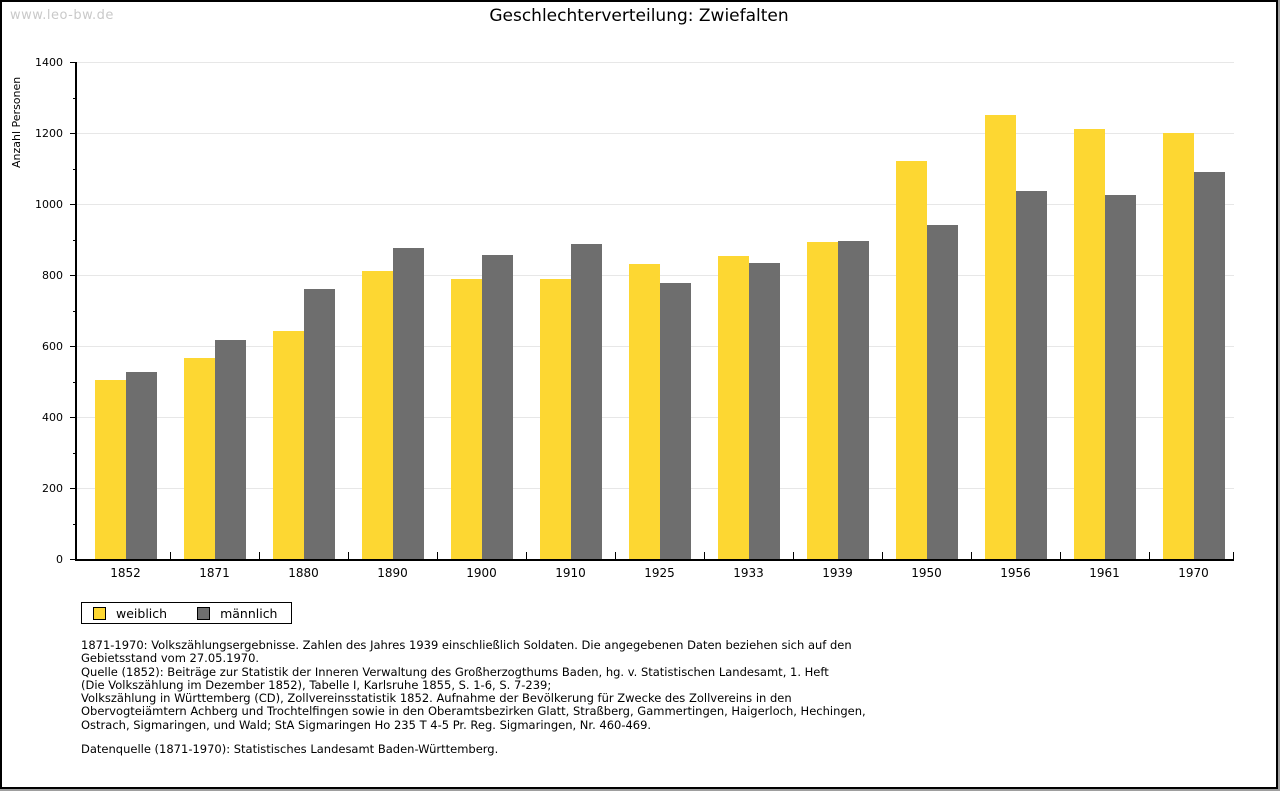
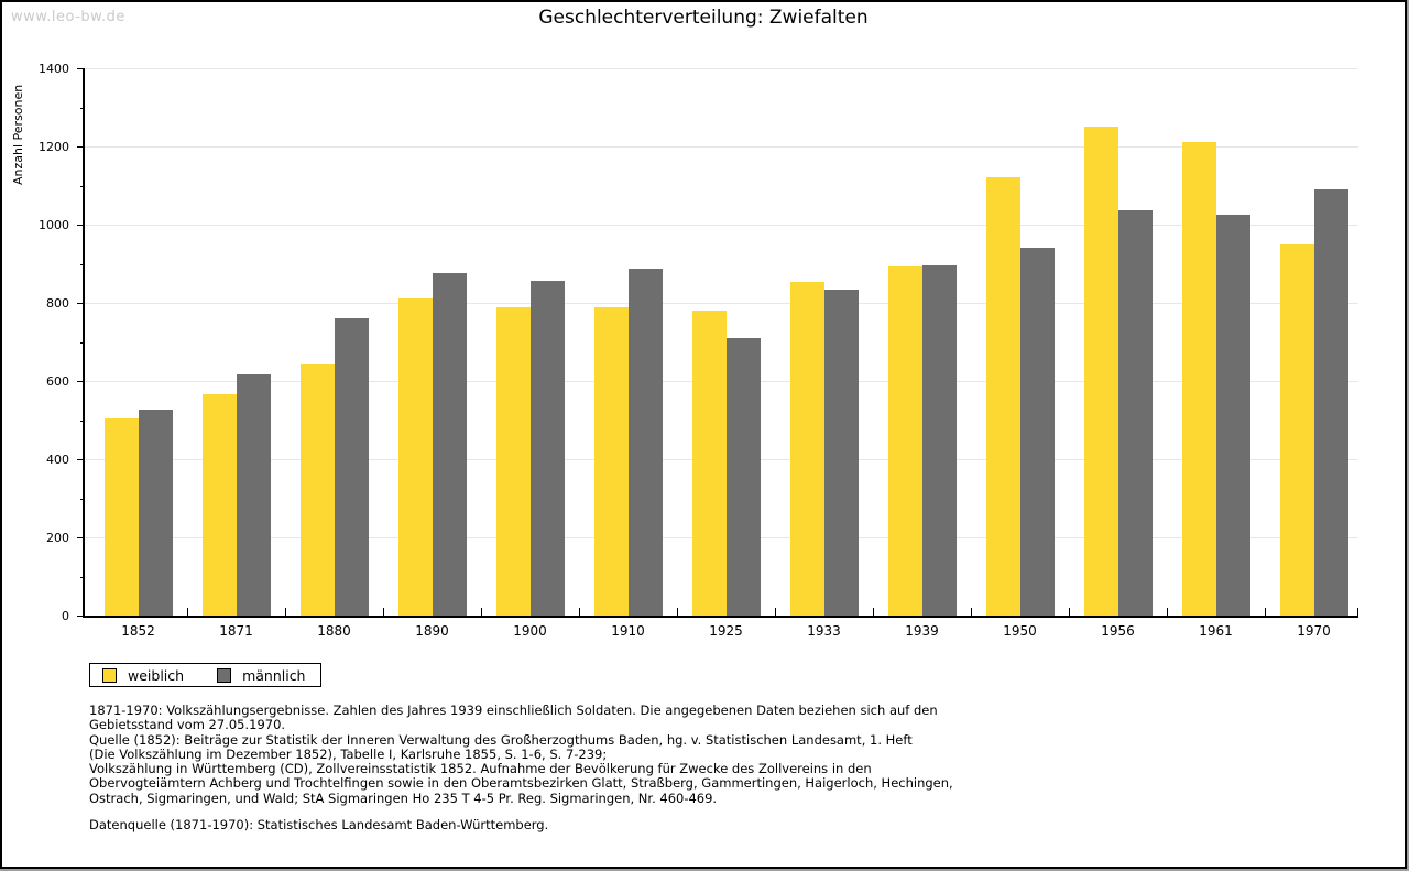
weiblich/1925: 830 -> 780
männlich/1925: 780 -> 710
weiblich/1970: 1200 -> 950
